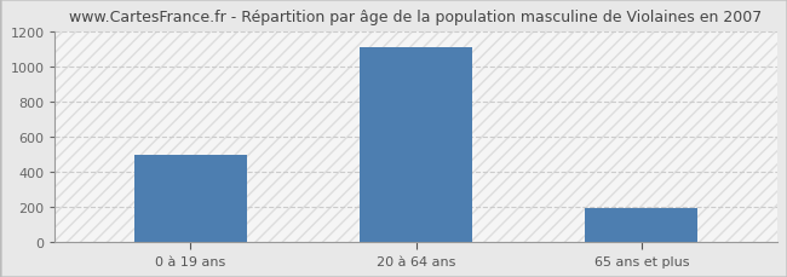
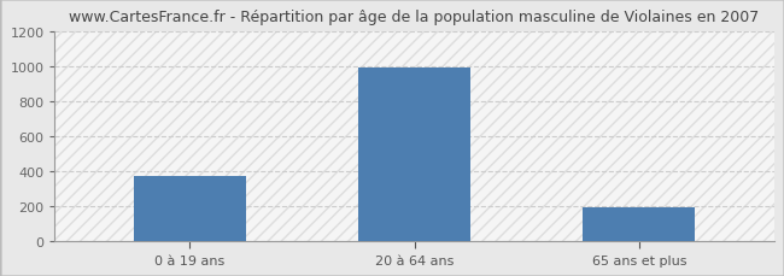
0 à 19 ans: 500 -> 370
20 à 64 ans: 1110 -> 990
